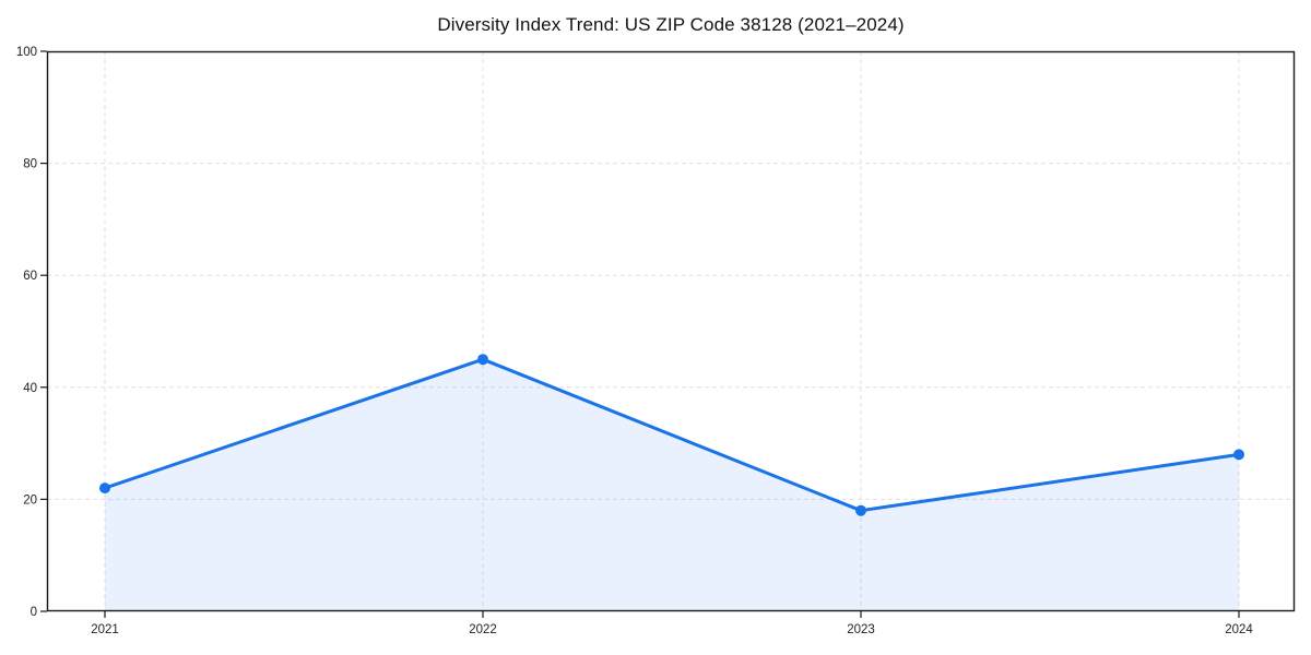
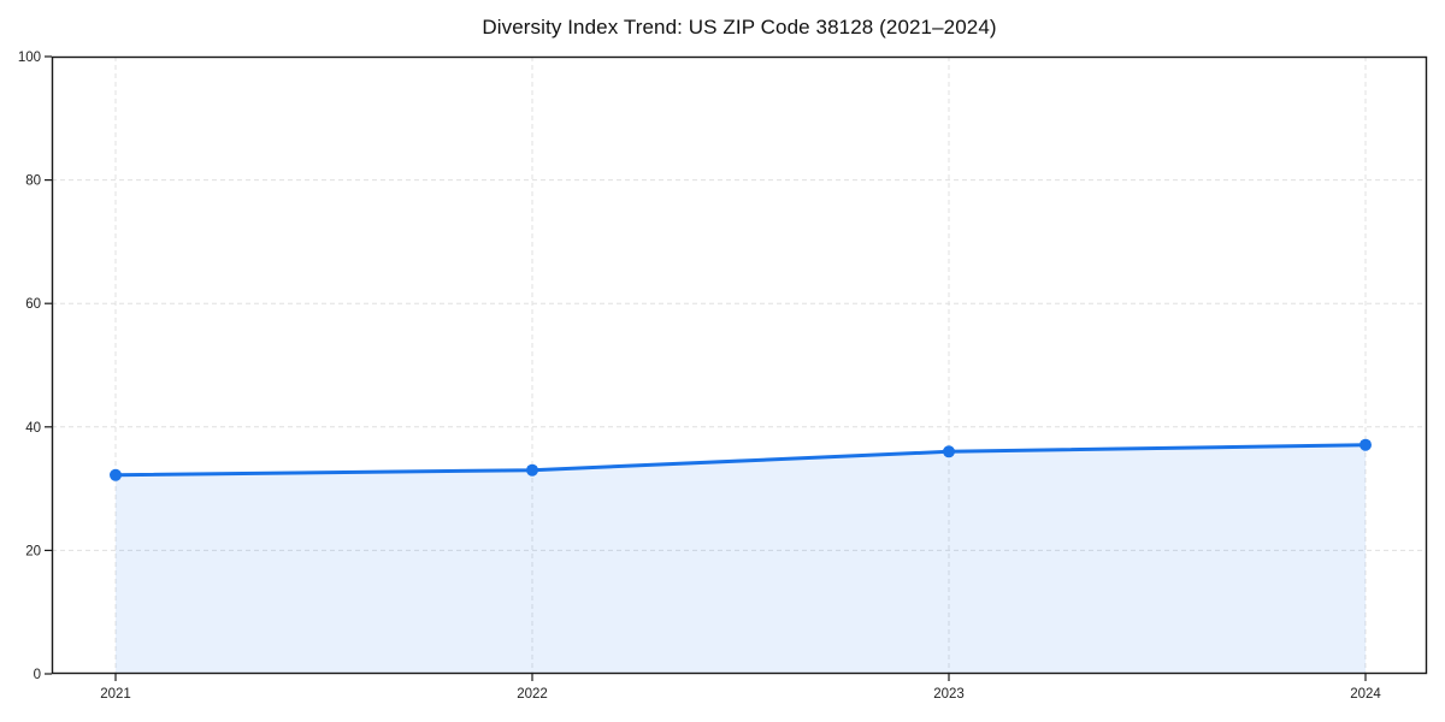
2021: 22 -> 32
2022: 45 -> 33
2023: 18 -> 36
2024: 28 -> 37
